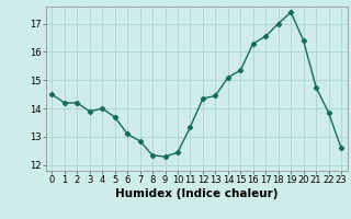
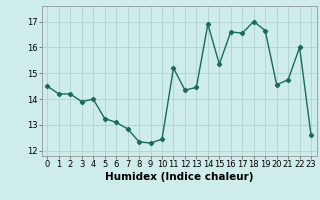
5: 13.70 -> 13.25
11: 13.35 -> 15.20
14: 15.10 -> 16.90
16: 16.30 -> 16.60
19: 17.40 -> 16.65
20: 16.40 -> 14.55
22: 13.85 -> 16.00
